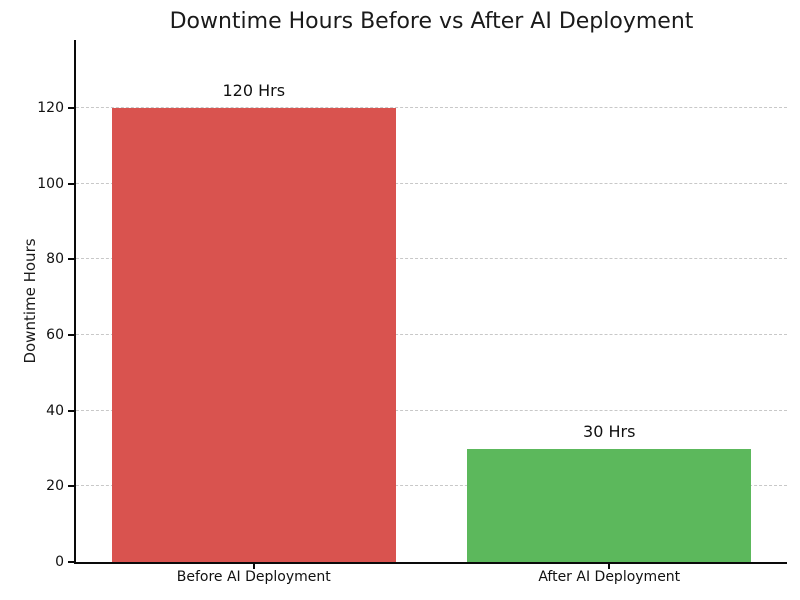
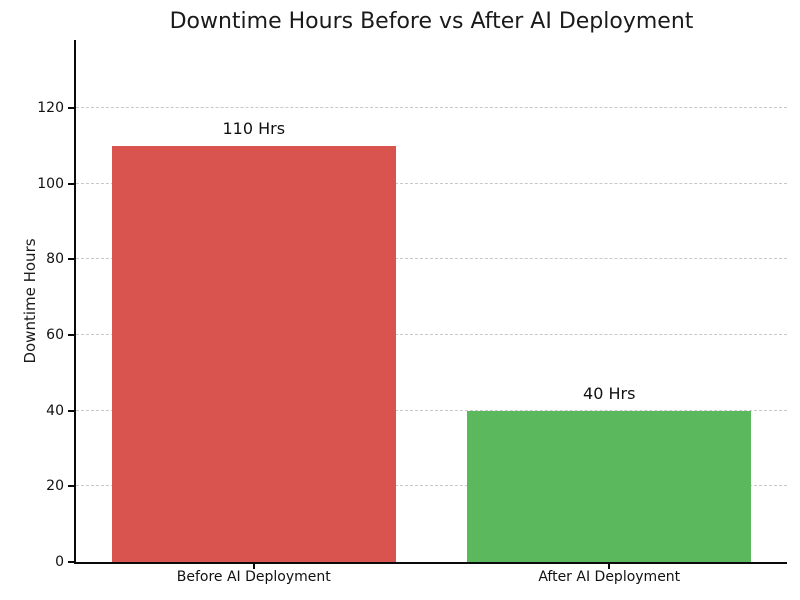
Before AI Deployment: 120 -> 110
After AI Deployment: 30 -> 40
